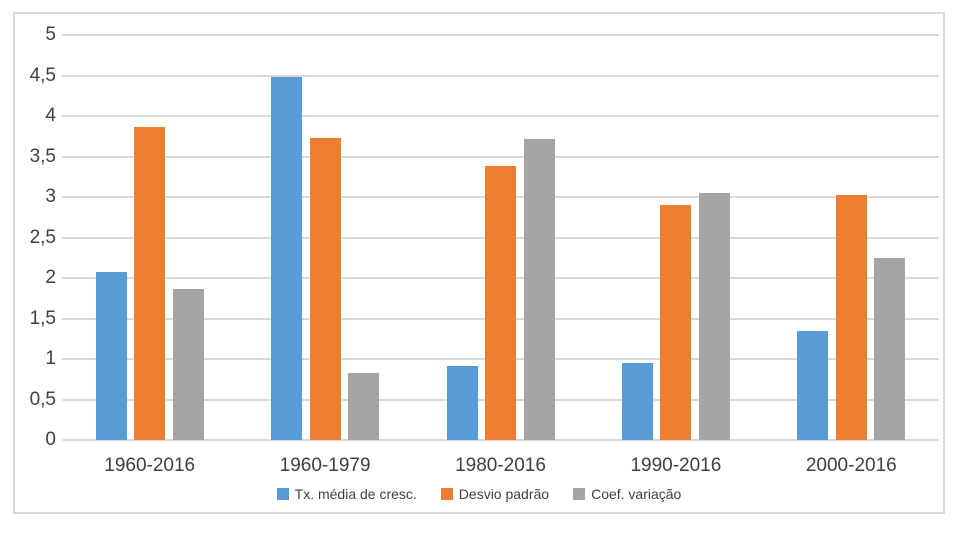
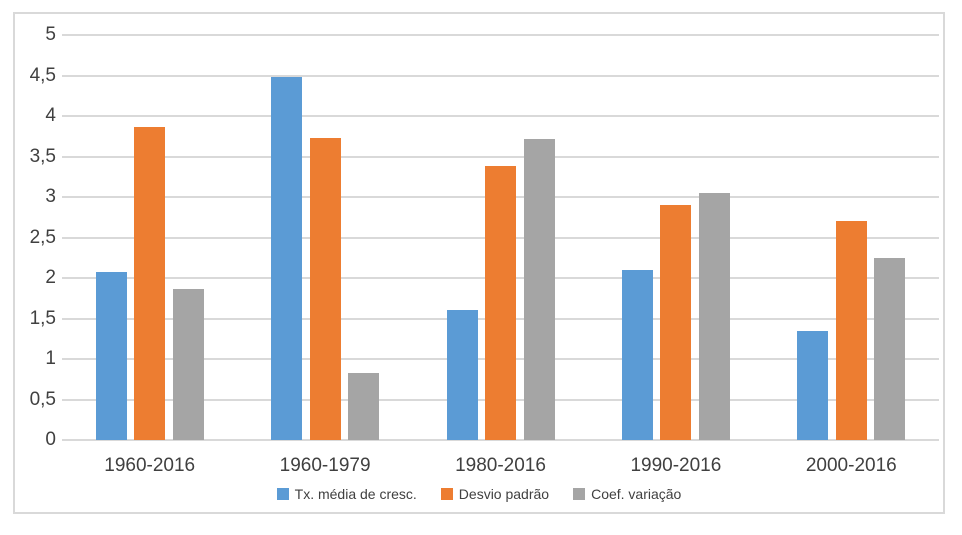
Tx. média de cresc./1980-2016: 0.9 -> 1.6
Tx. média de cresc./1990-2016: 0.9 -> 2.1
Desvio padrão/2000-2016: 3.0 -> 2.7
